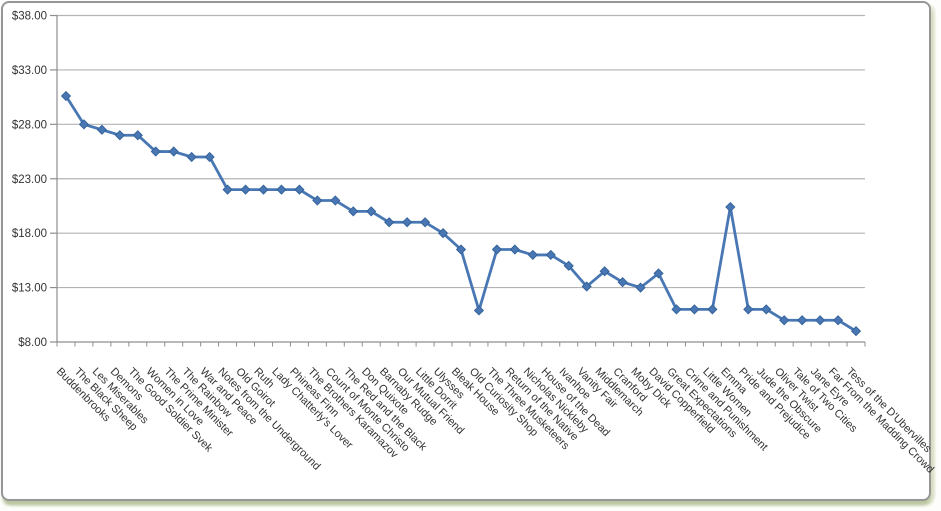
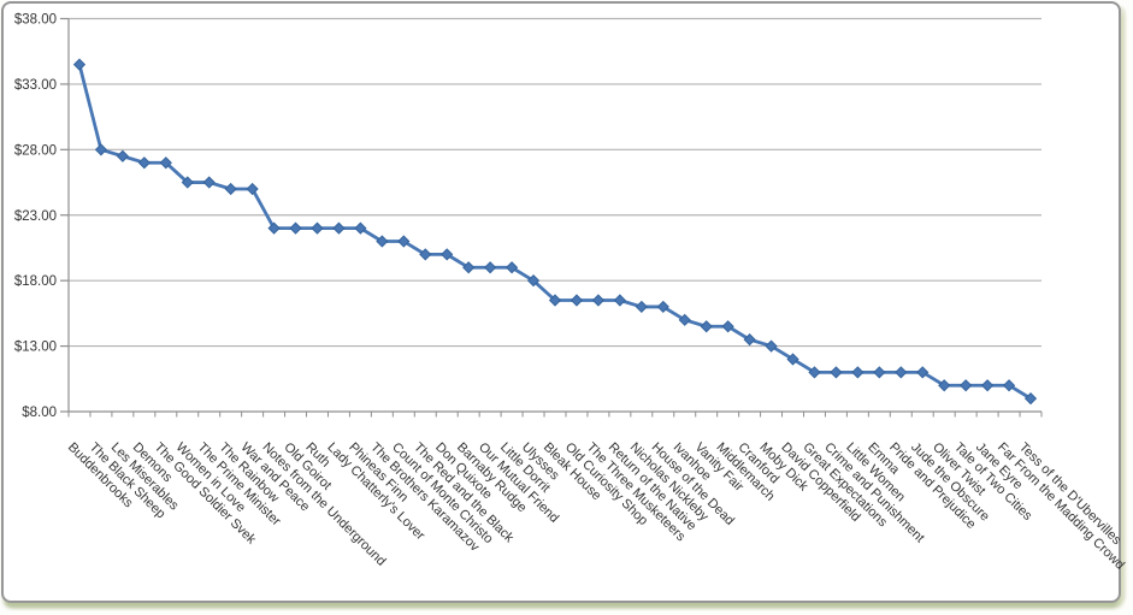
Buddenbrooks: $30.6 -> $34.5
Old Curiosity Shop: $10.9 -> $16.5
Vanity Fair: $13.1 -> $14.5
David Copperfield: $14.3 -> $12.0
Emma: $20.4 -> $11.0
